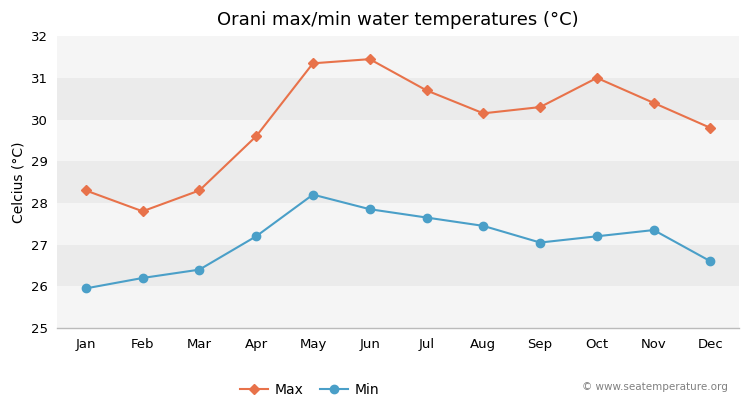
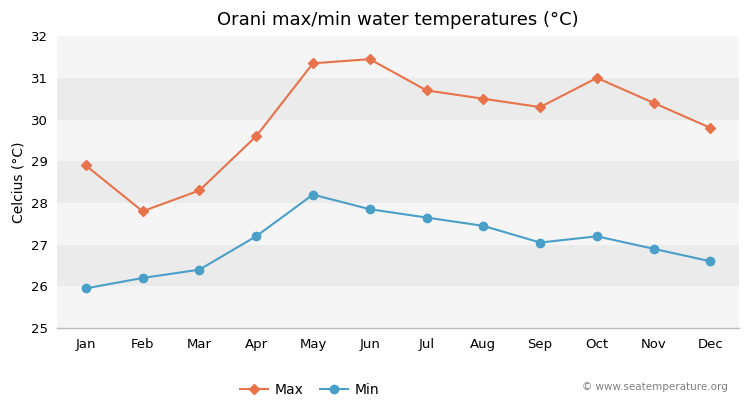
Max/Jan: 28.30 -> 28.90
Max/Aug: 30.15 -> 30.50
Min/Nov: 27.35 -> 26.90
